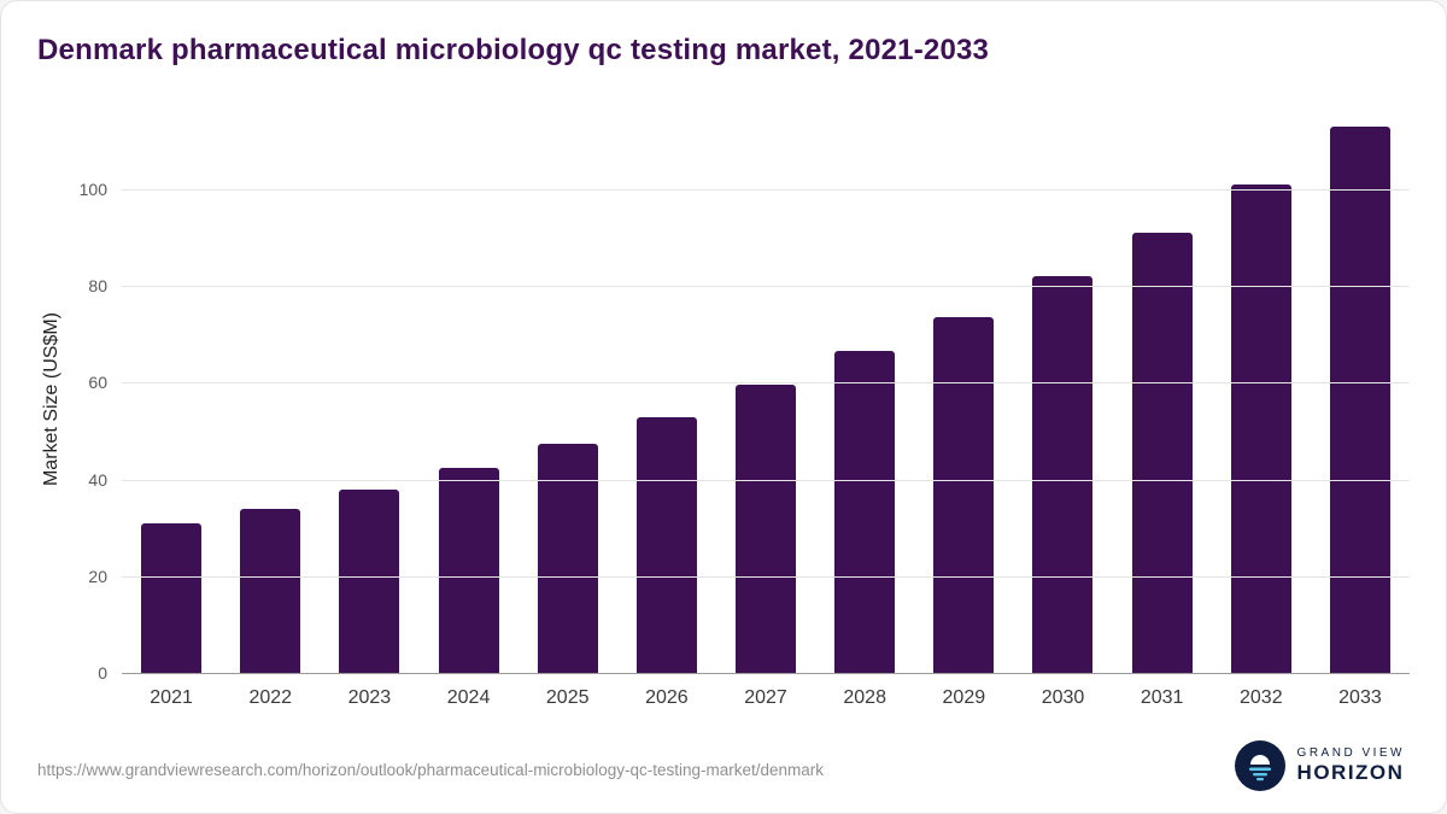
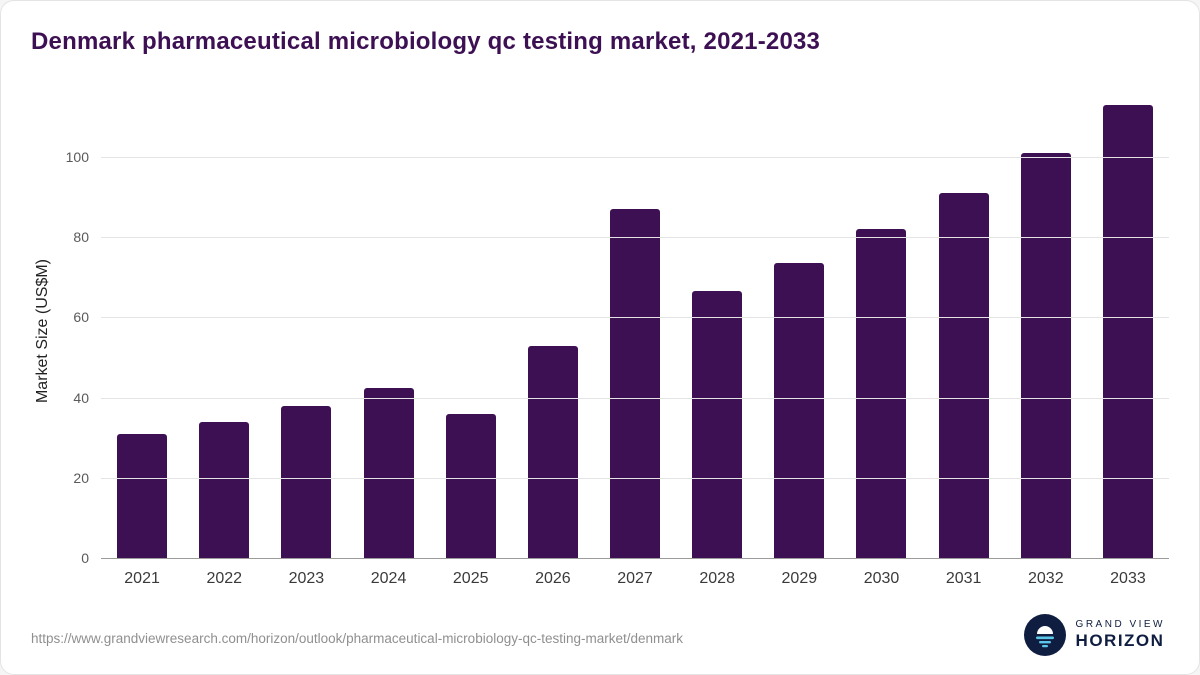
2025: 48 -> 36
2027: 60 -> 87
